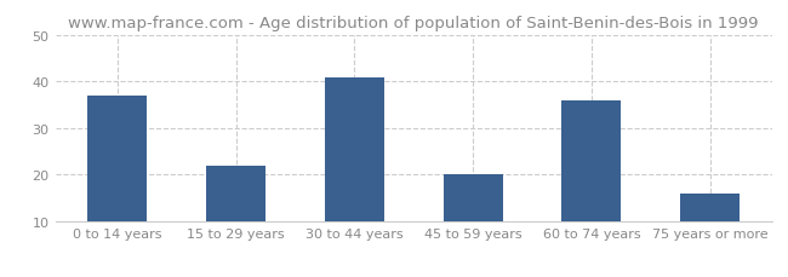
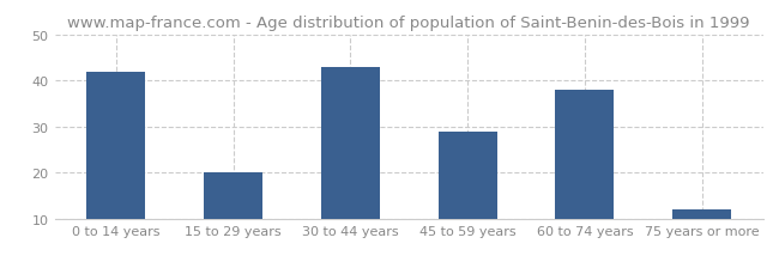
0 to 14 years: 37 -> 42
15 to 29 years: 22 -> 20
30 to 44 years: 41 -> 43
45 to 59 years: 20 -> 29
60 to 74 years: 36 -> 38
75 years or more: 16 -> 12
